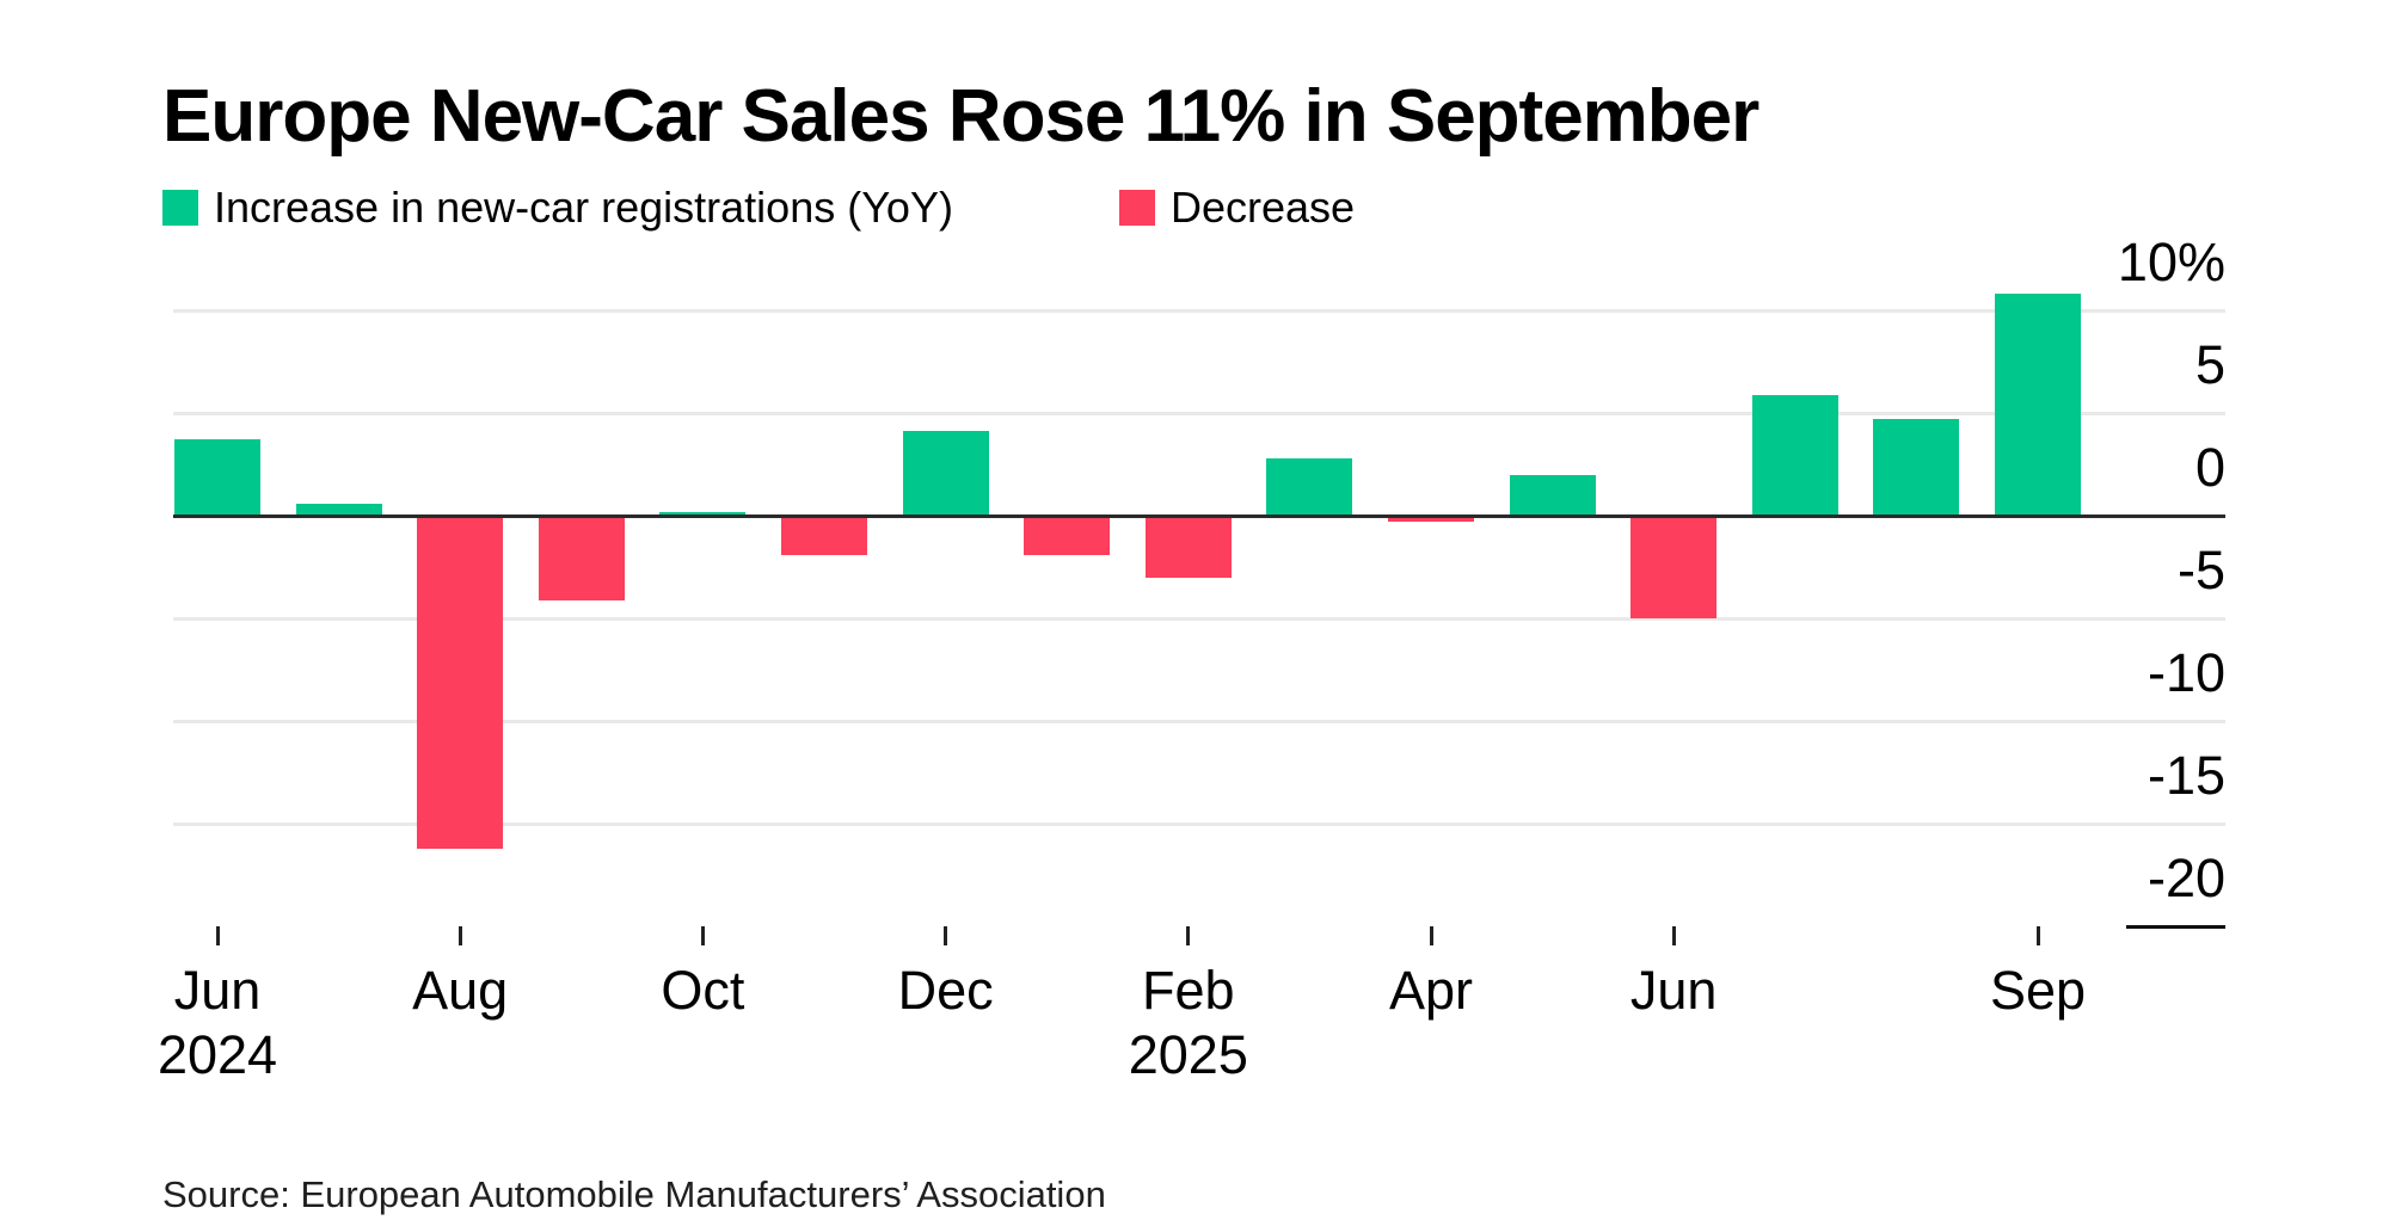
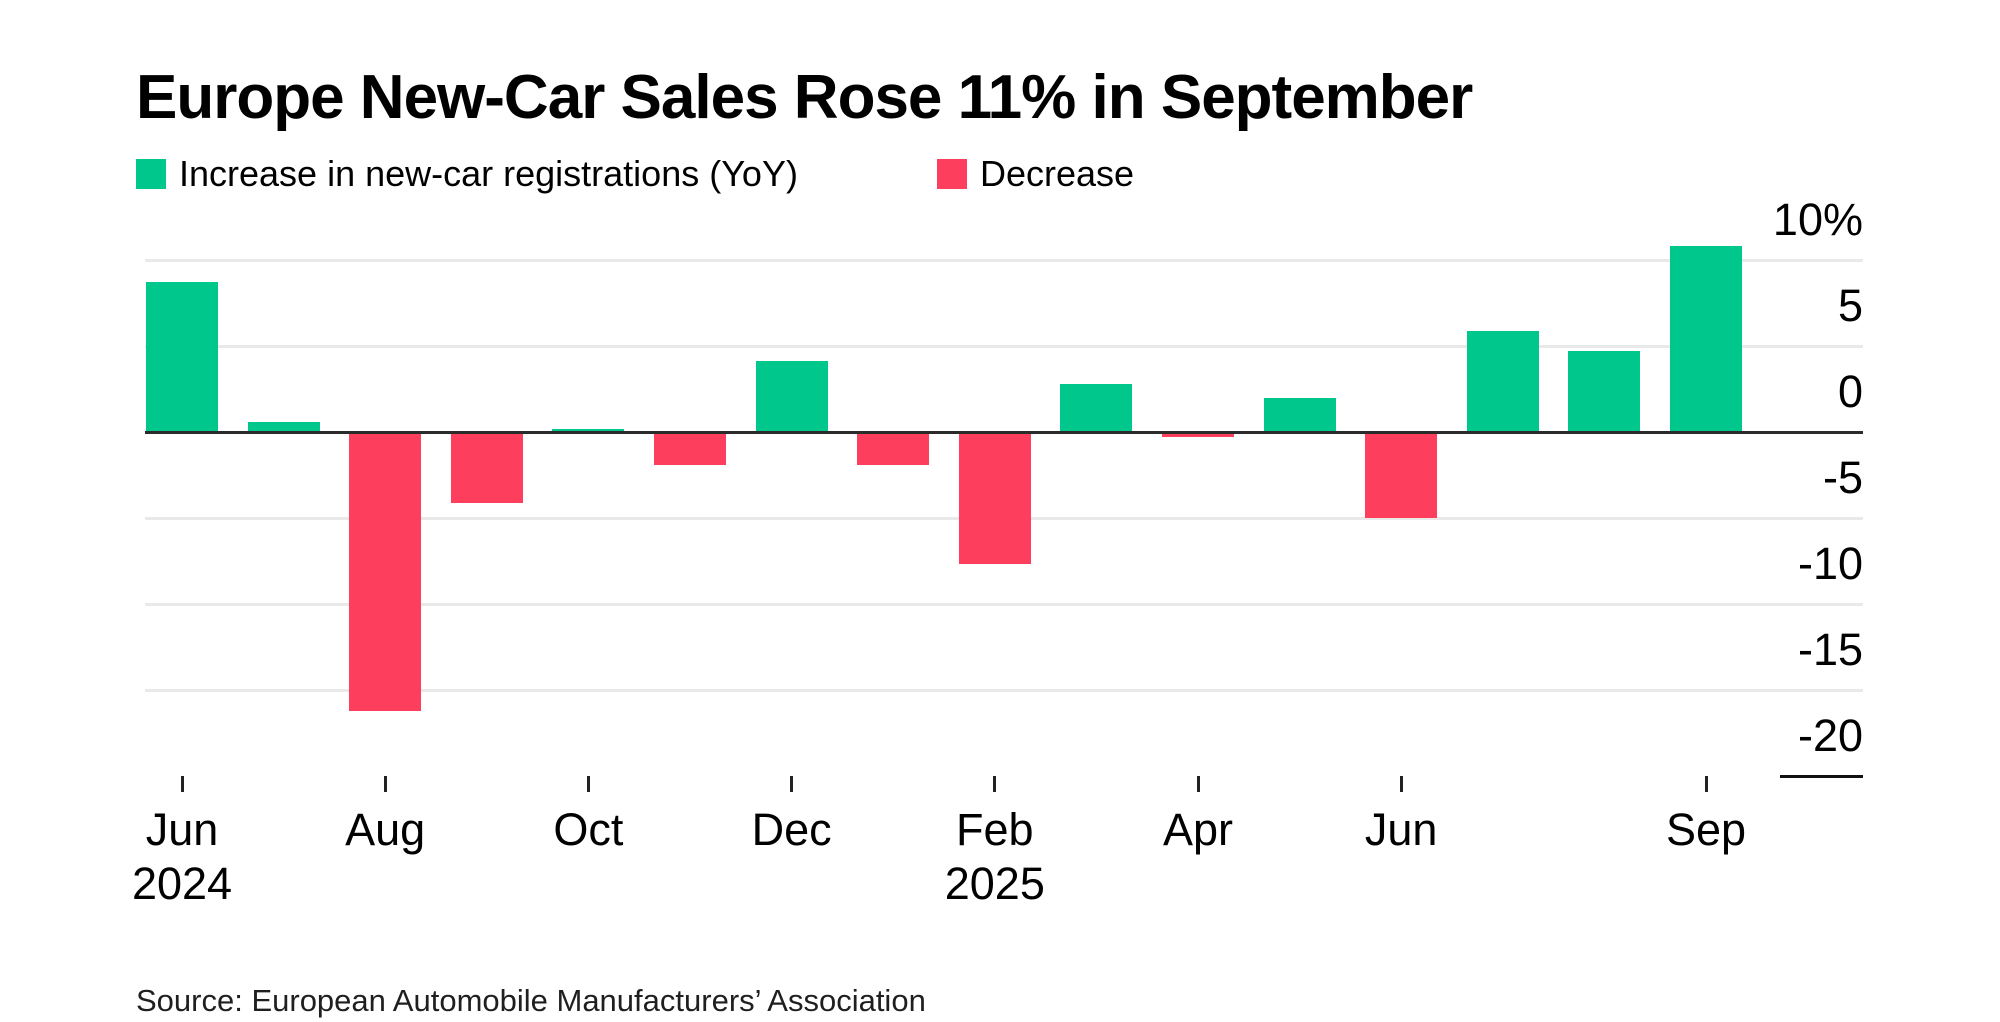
Jun 2024: 3.7% -> 8.7%
Feb 2025: -3.0% -> -7.7%
